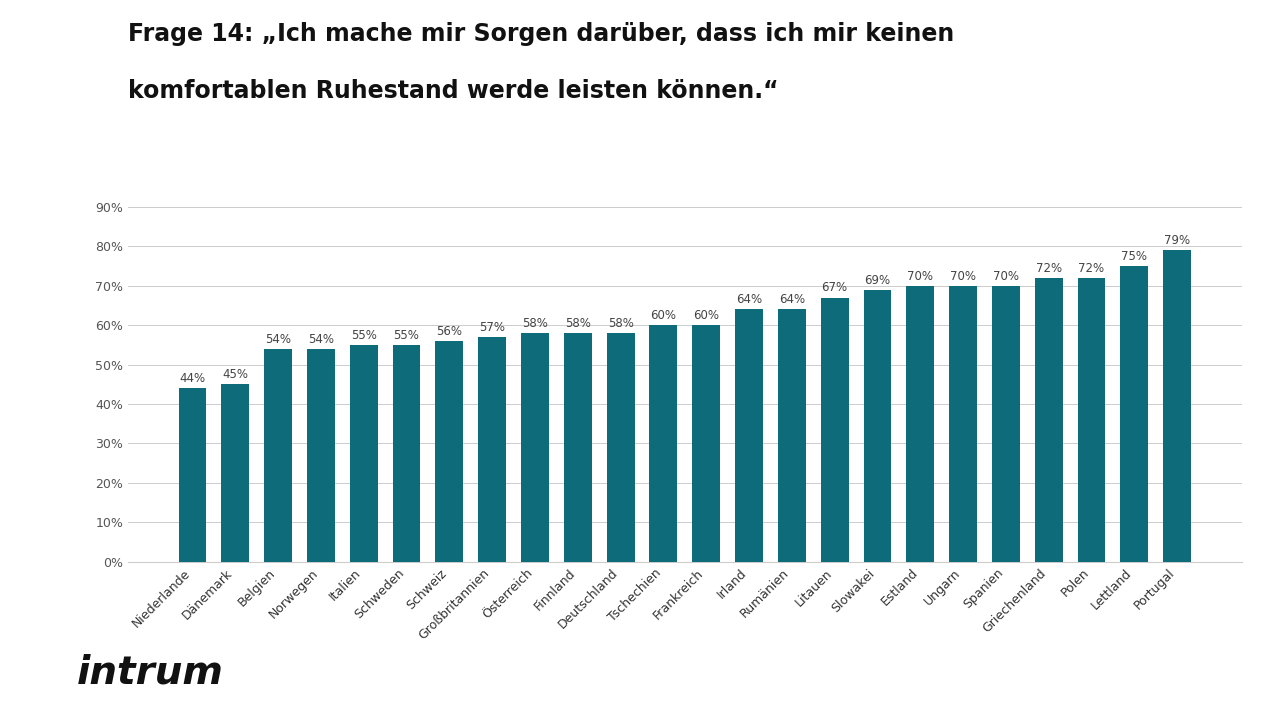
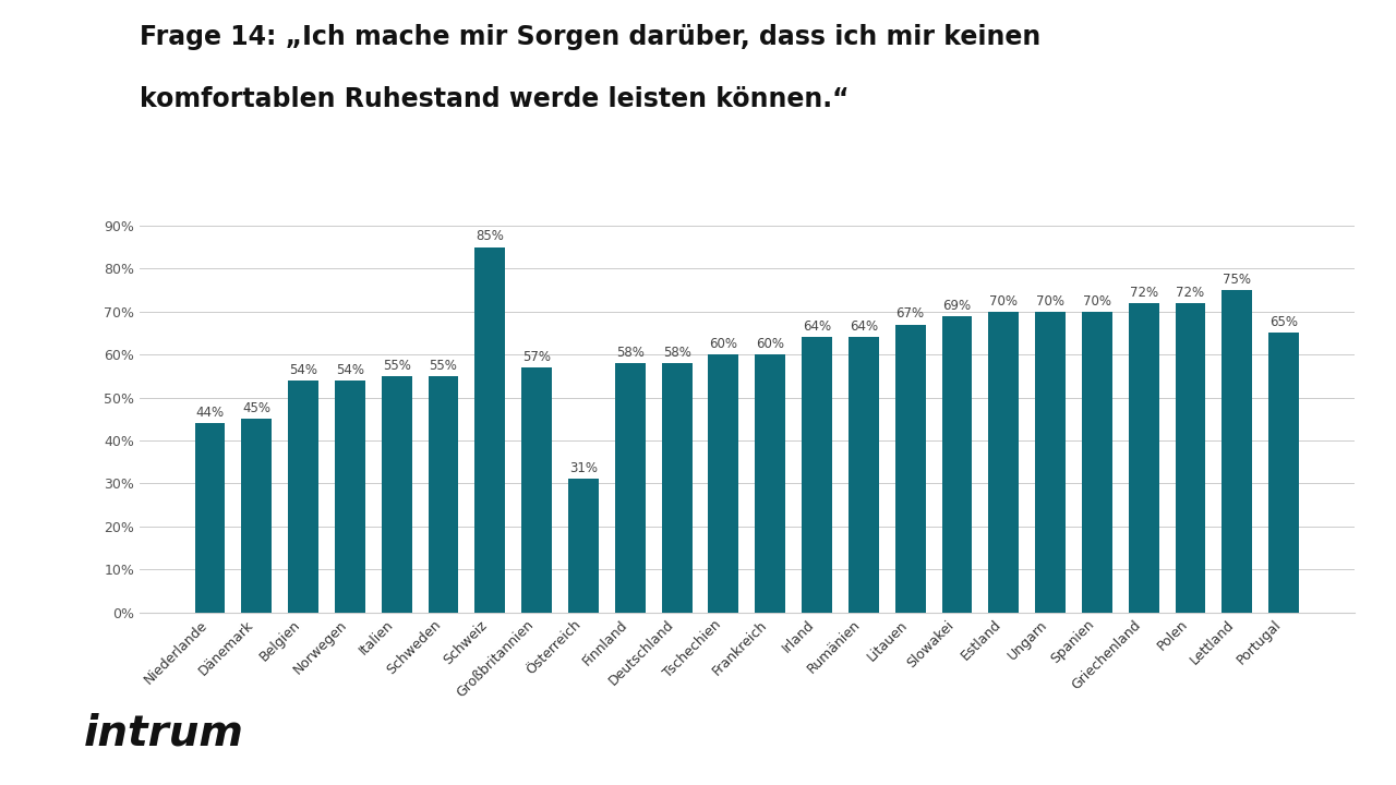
Schweiz: 56% -> 85%
Österreich: 58% -> 31%
Portugal: 79% -> 65%
